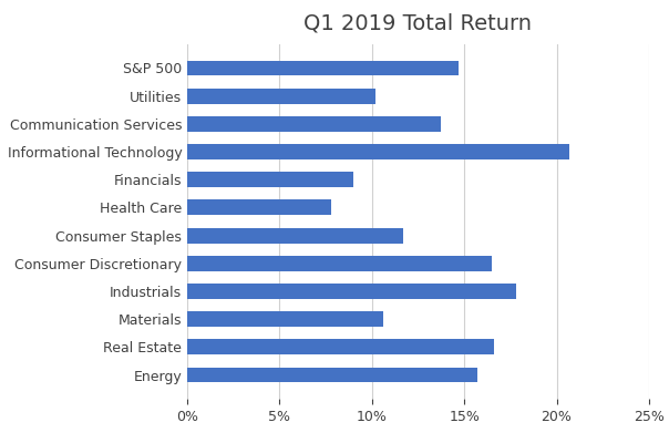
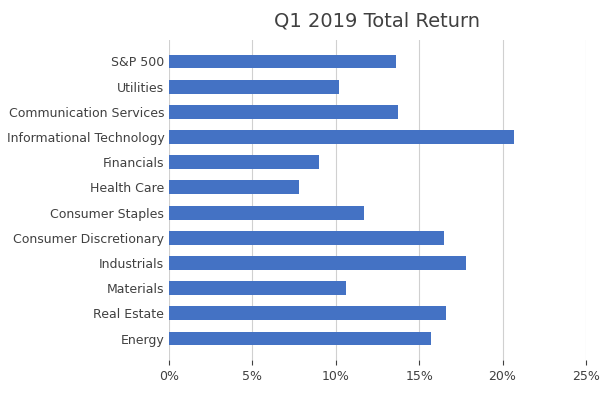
S&P 500: 14.7% -> 13.6%
